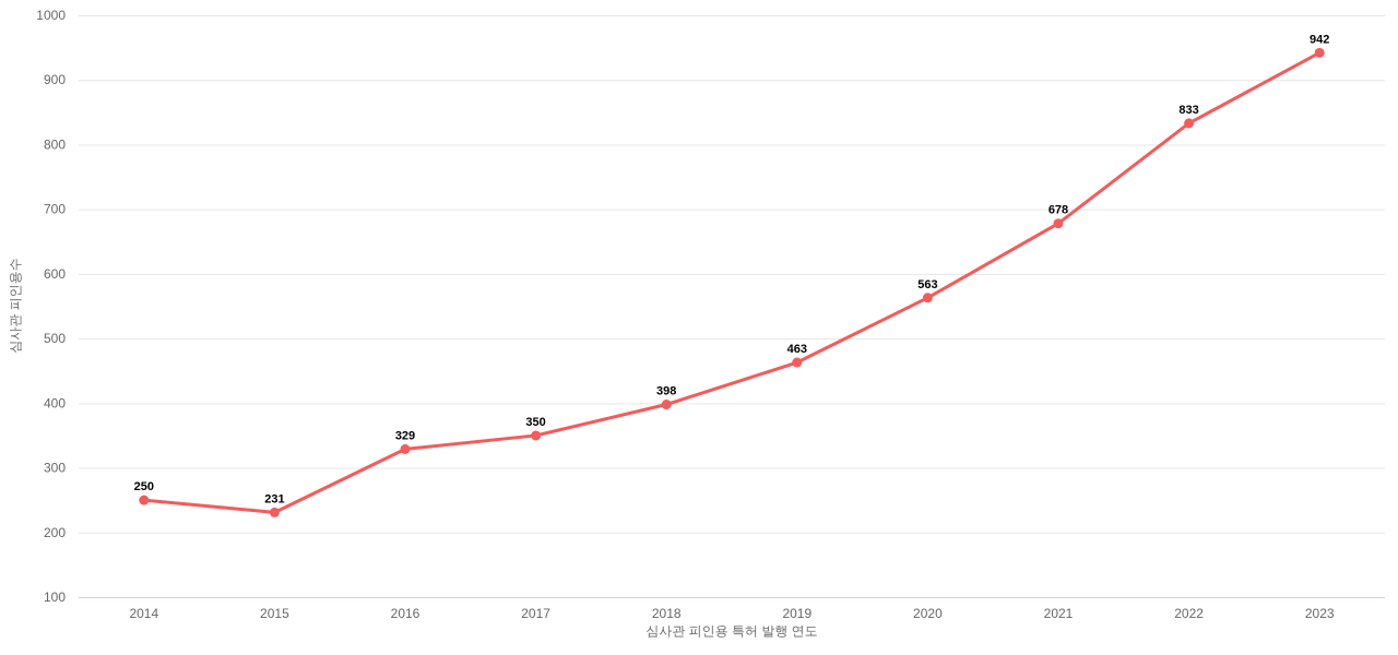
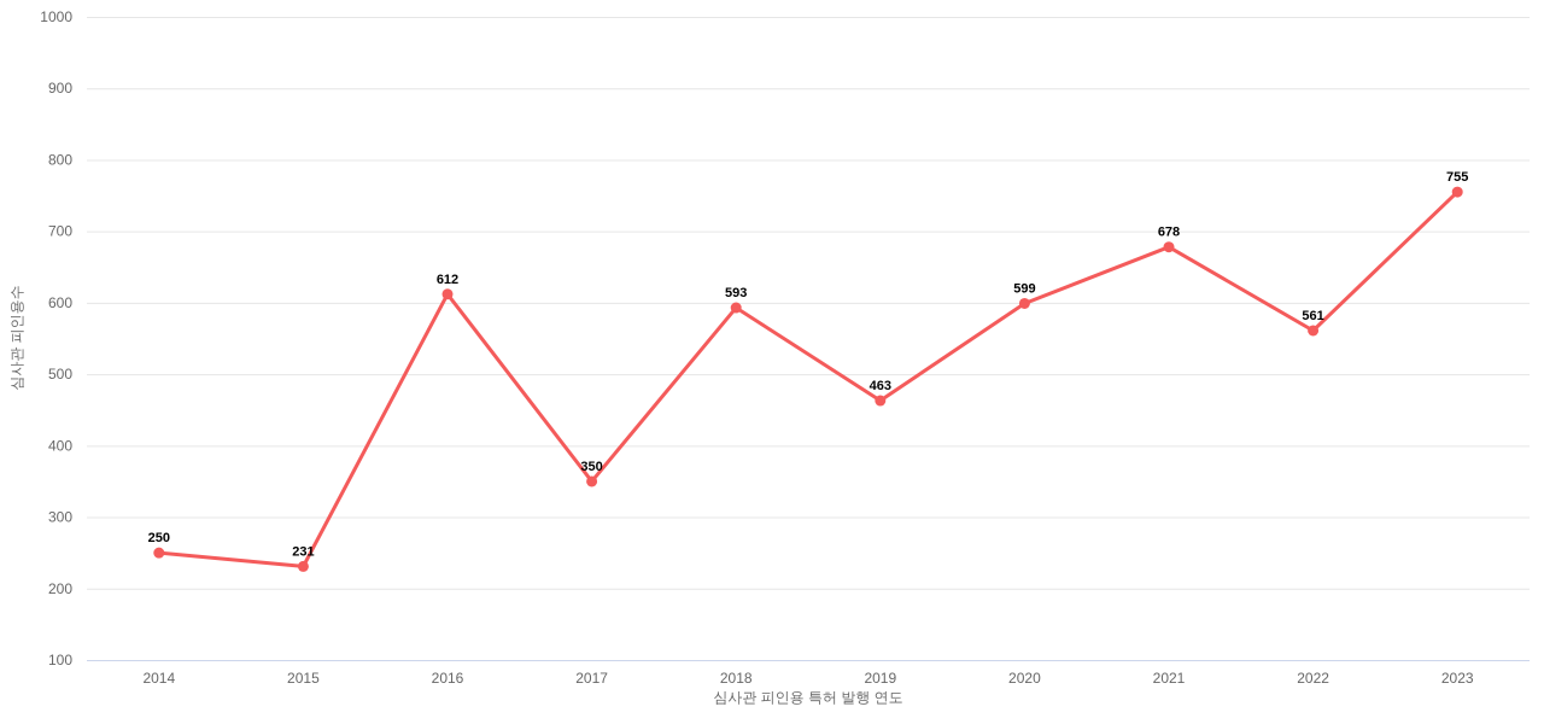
2016: 329 -> 612
2018: 398 -> 593
2020: 563 -> 599
2022: 833 -> 561
2023: 942 -> 755
